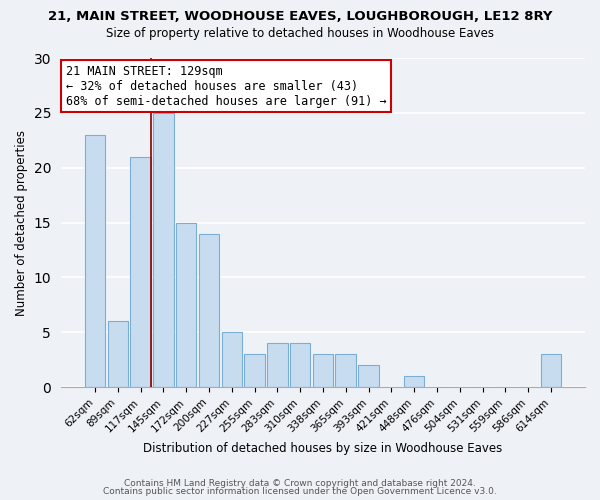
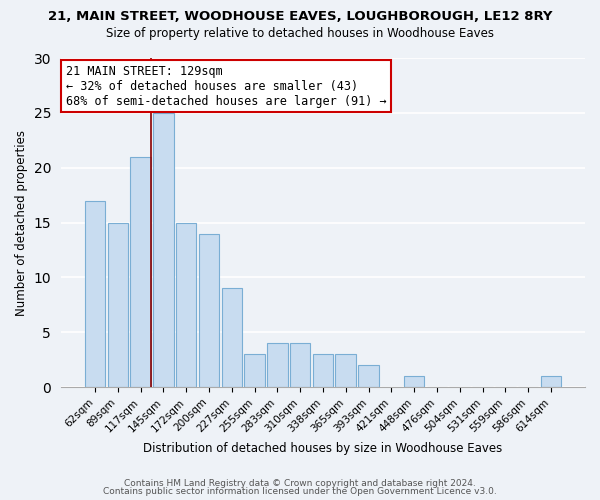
62sqm: 23 -> 17
89sqm: 6 -> 15
227sqm: 5 -> 9
614sqm: 3 -> 1
